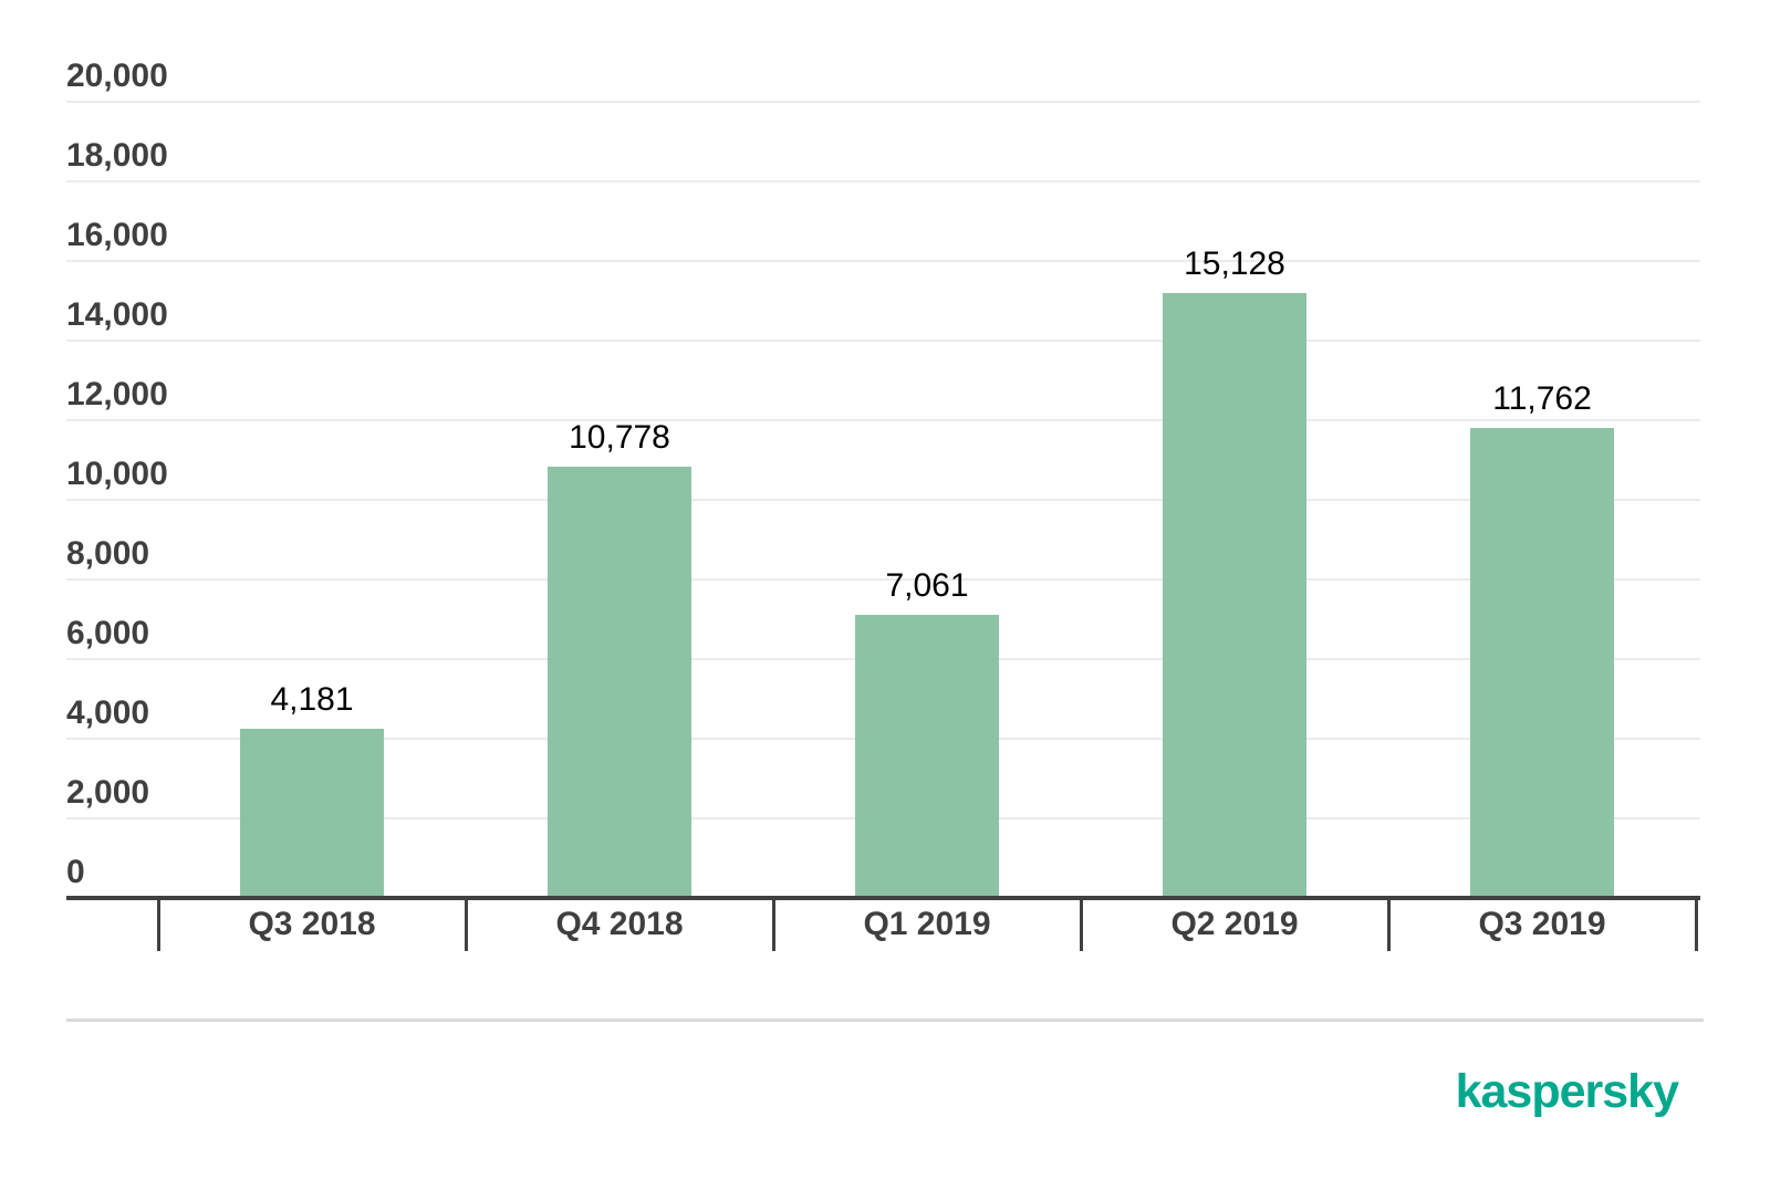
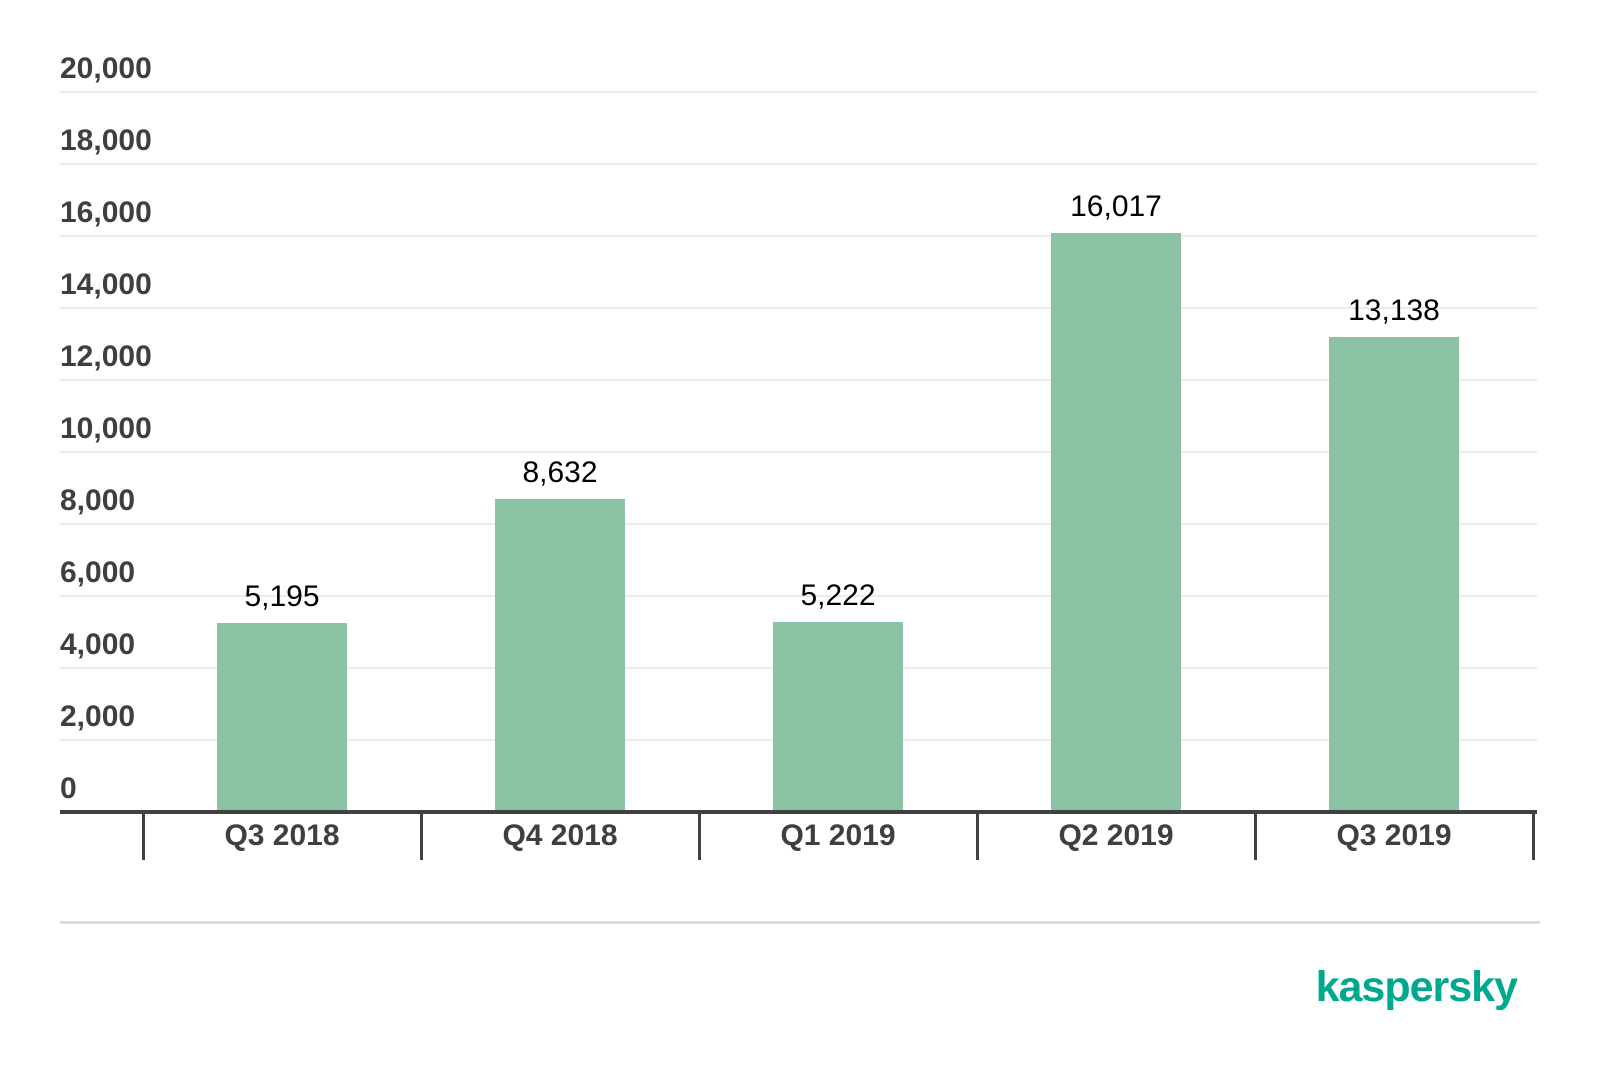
Q3 2018: 4,181 -> 5,195
Q4 2018: 10,778 -> 8,632
Q1 2019: 7,061 -> 5,222
Q2 2019: 15,128 -> 16,017
Q3 2019: 11,762 -> 13,138
